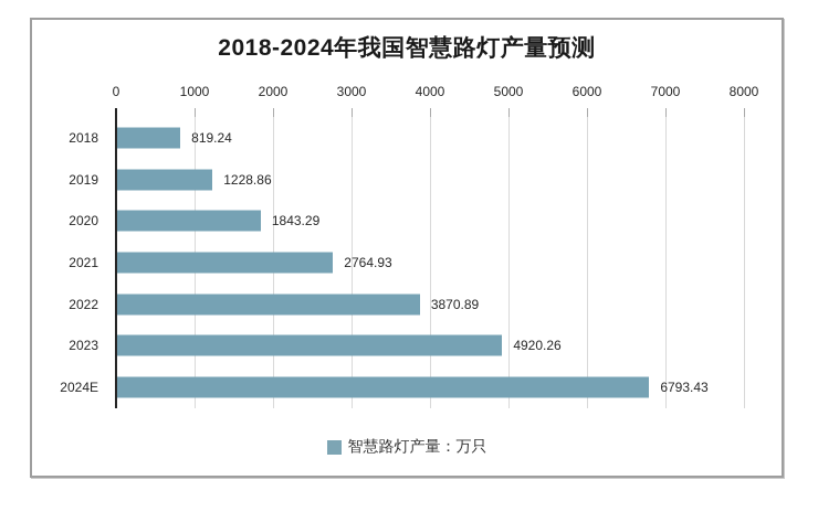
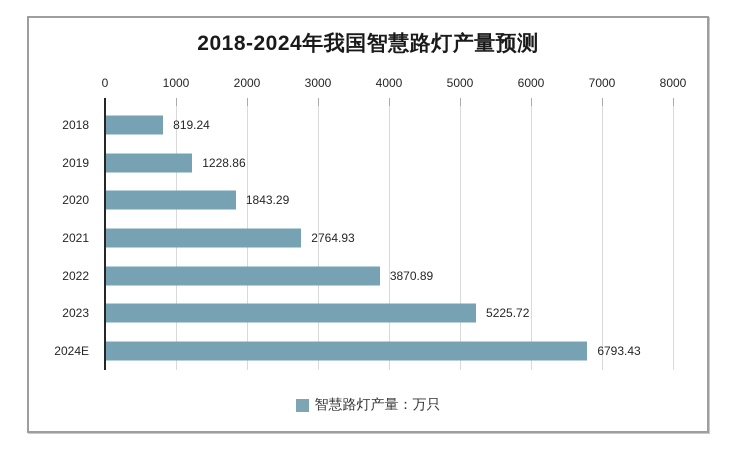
2023: 4920.26 -> 5225.72
